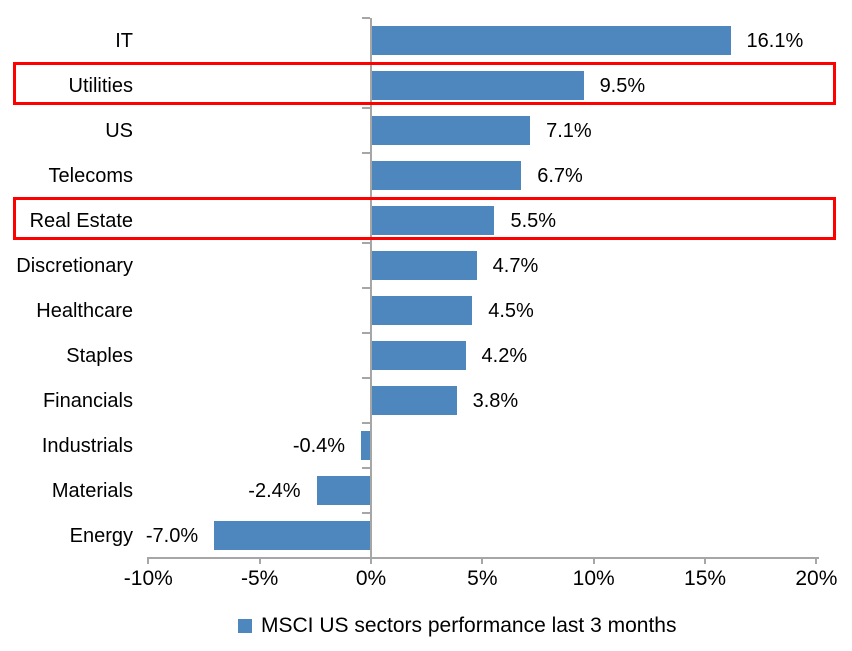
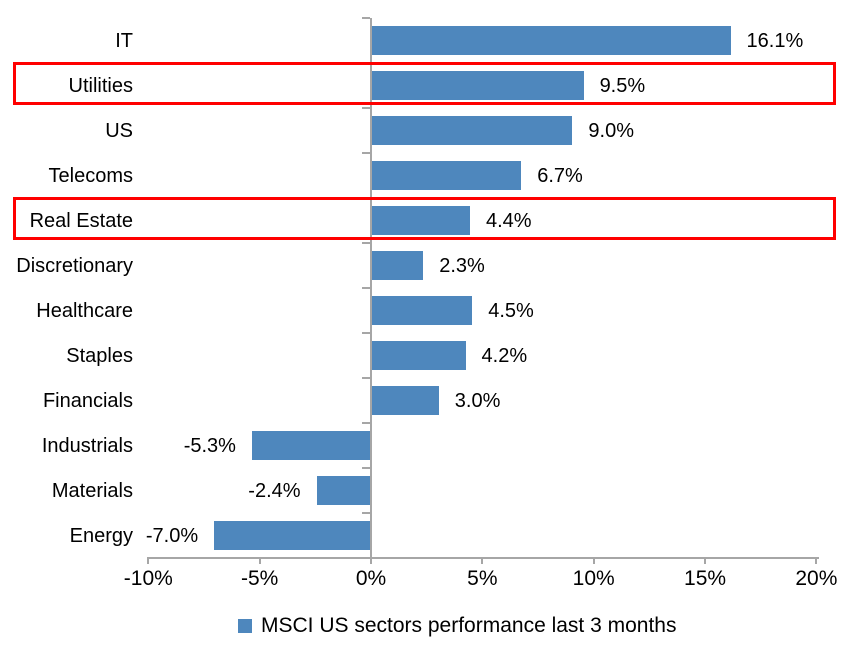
US: 7.1% -> 9.0%
Real Estate: 5.5% -> 4.4%
Discretionary: 4.7% -> 2.3%
Financials: 3.8% -> 3.0%
Industrials: -0.4% -> -5.3%
